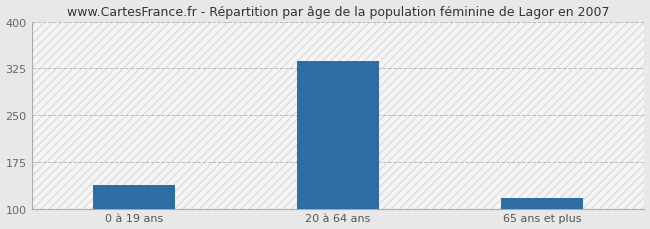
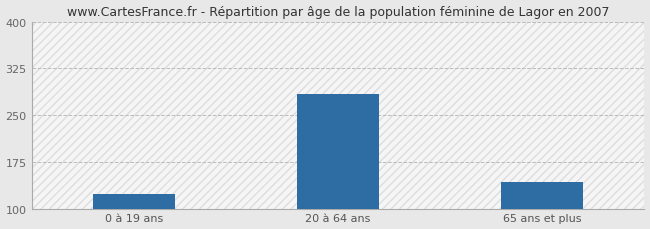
0 à 19 ans: 138 -> 124
20 à 64 ans: 337 -> 284
65 ans et plus: 117 -> 142
